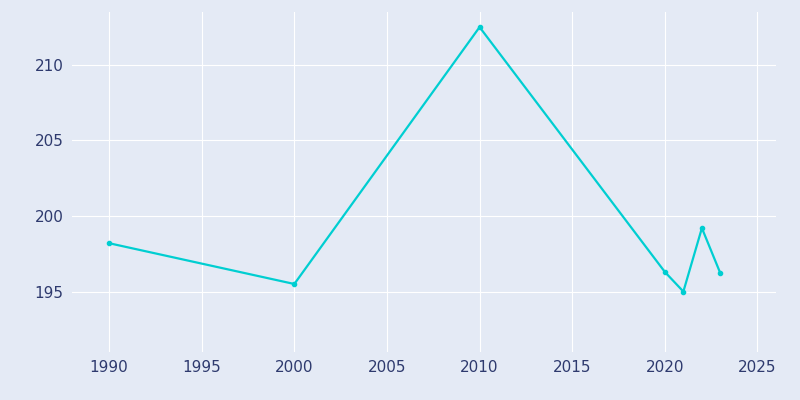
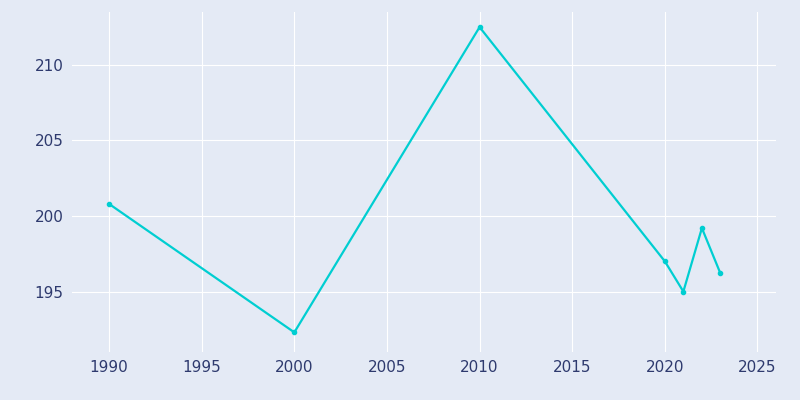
1990: 198.2 -> 200.8
2000: 195.5 -> 192.3
2020: 196.3 -> 197.0
